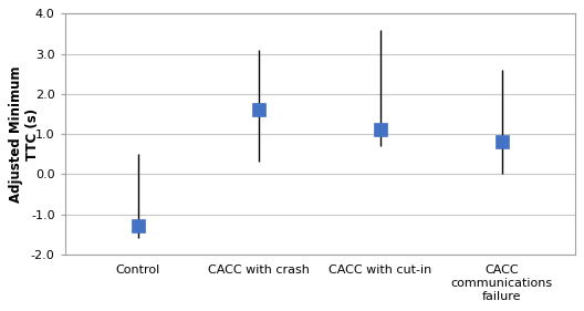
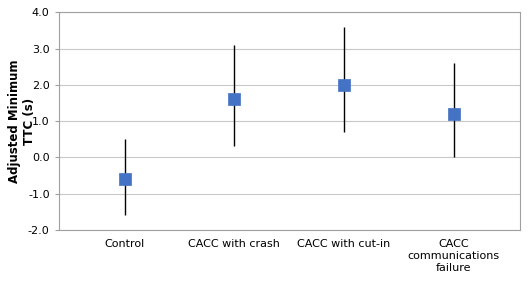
Control: -1.3 -> -0.6
CACC with cut-in: 1.1 -> 2.0
CACC communications failure: 0.8 -> 1.2
